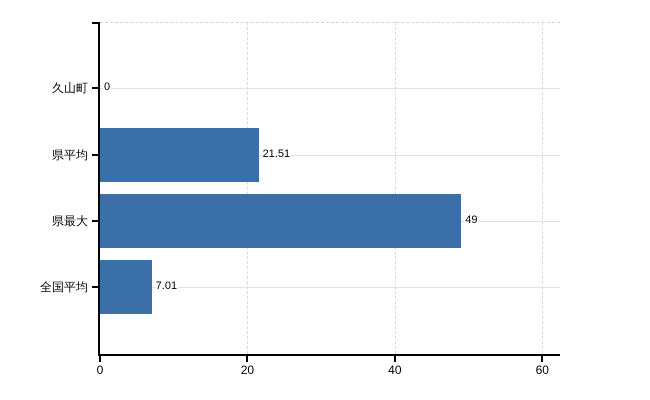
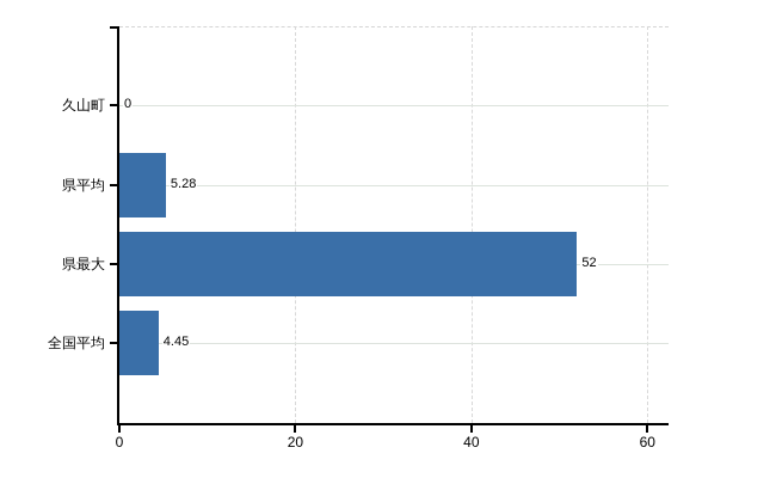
県平均: 21.51 -> 5.28
県最大: 49 -> 52
全国平均: 7.01 -> 4.45
